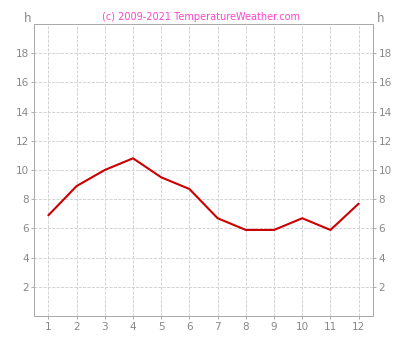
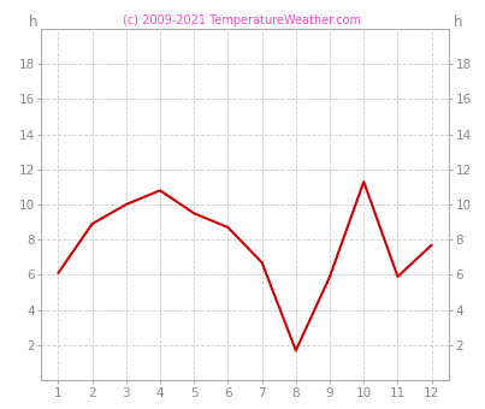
1: 6.9 -> 6.1
8: 5.9 -> 1.7
10: 6.7 -> 11.3
